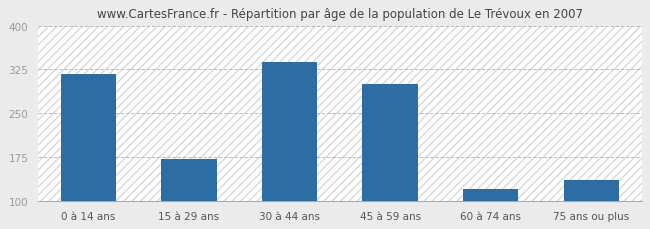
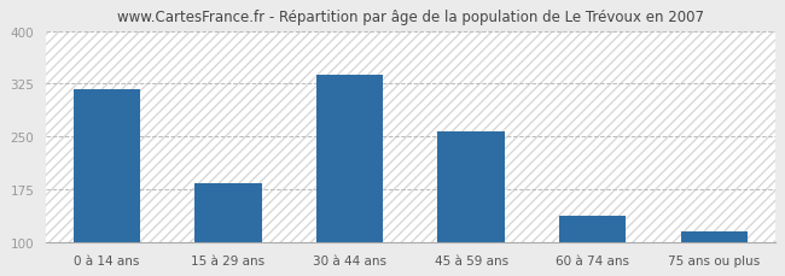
15 à 29 ans: 172 -> 183
45 à 59 ans: 300 -> 258
60 à 74 ans: 120 -> 138
75 ans ou plus: 136 -> 115
